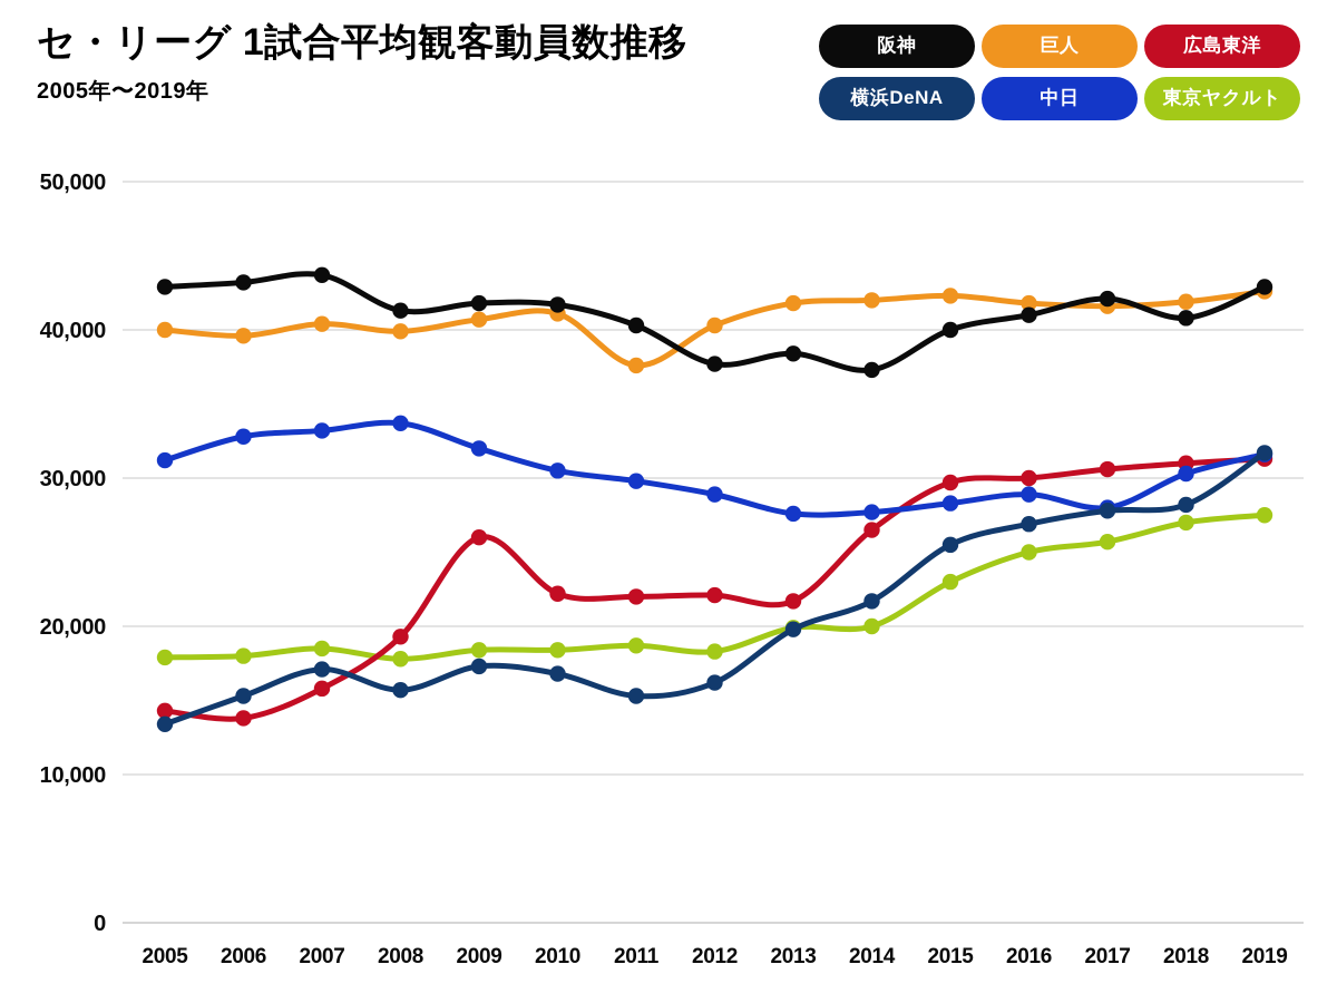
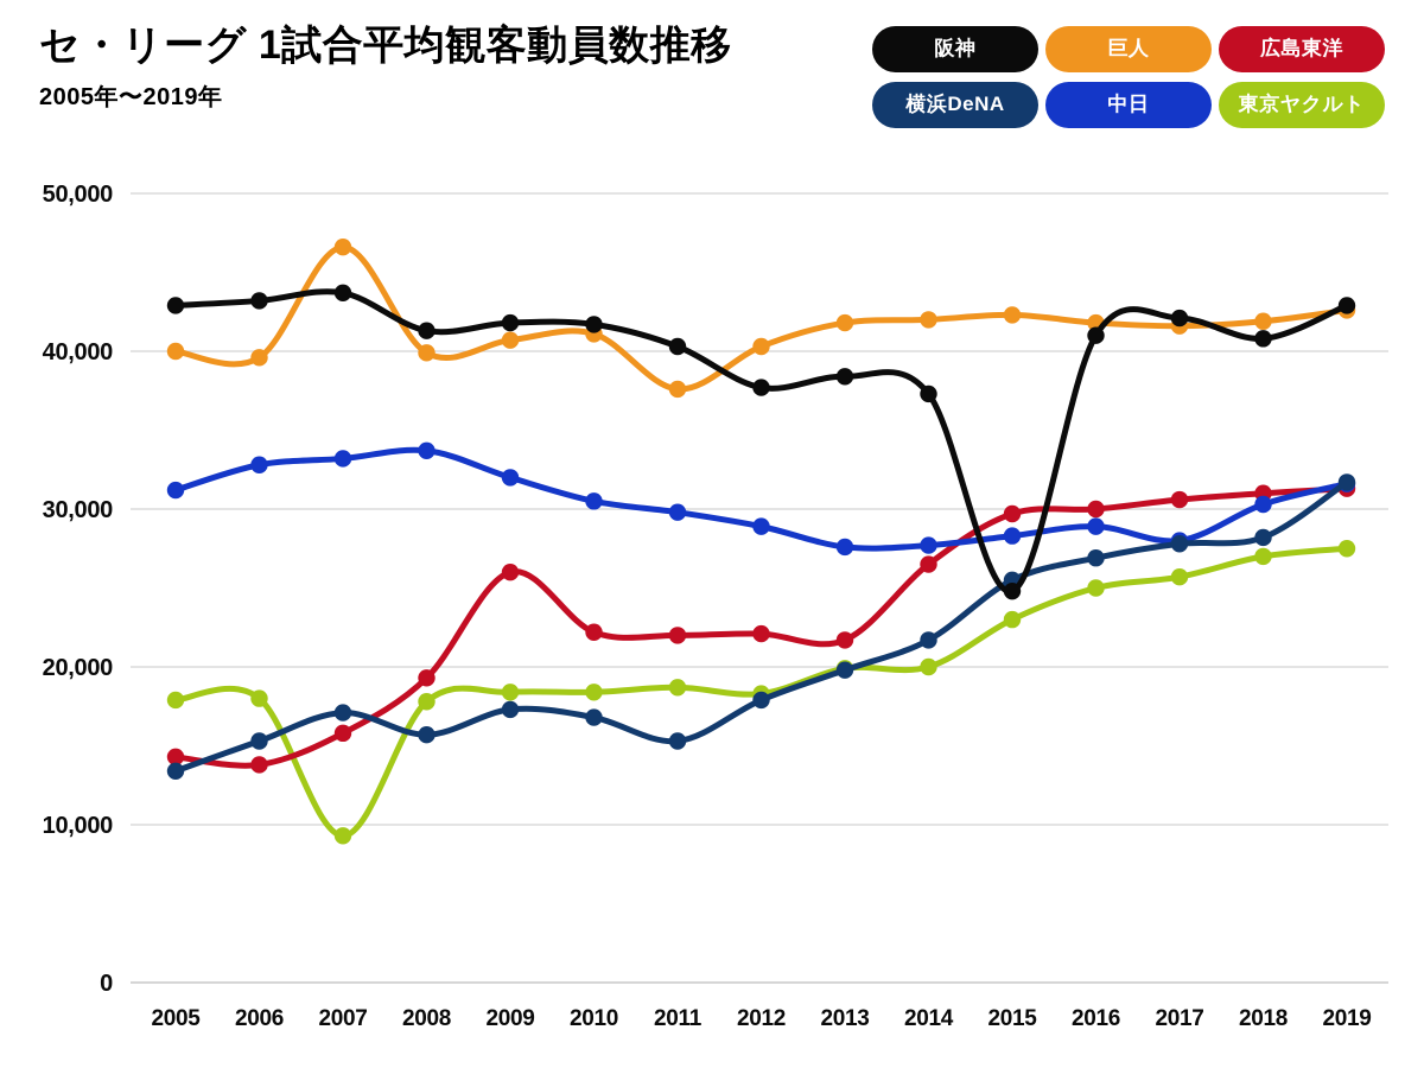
巨人/2007: 40400 -> 46600
東京ヤクルト/2007: 18500 -> 9300
横浜DeNA/2012: 16200 -> 17900
阪神/2015: 40000 -> 24800
